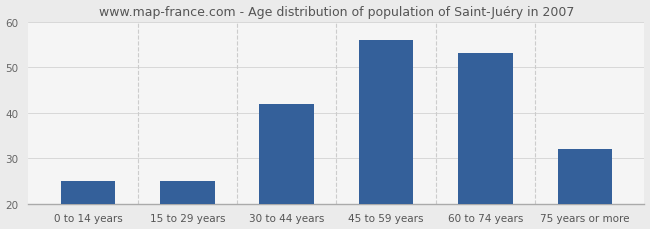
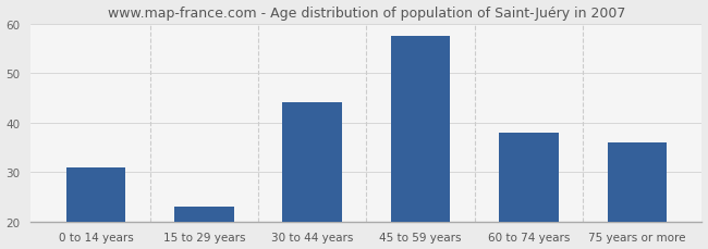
0 to 14 years: 25.0 -> 31.0
15 to 29 years: 25.0 -> 23.0
30 to 44 years: 42.0 -> 44.0
45 to 59 years: 56.0 -> 57.5
60 to 74 years: 53.0 -> 38.0
75 years or more: 32.0 -> 36.0
